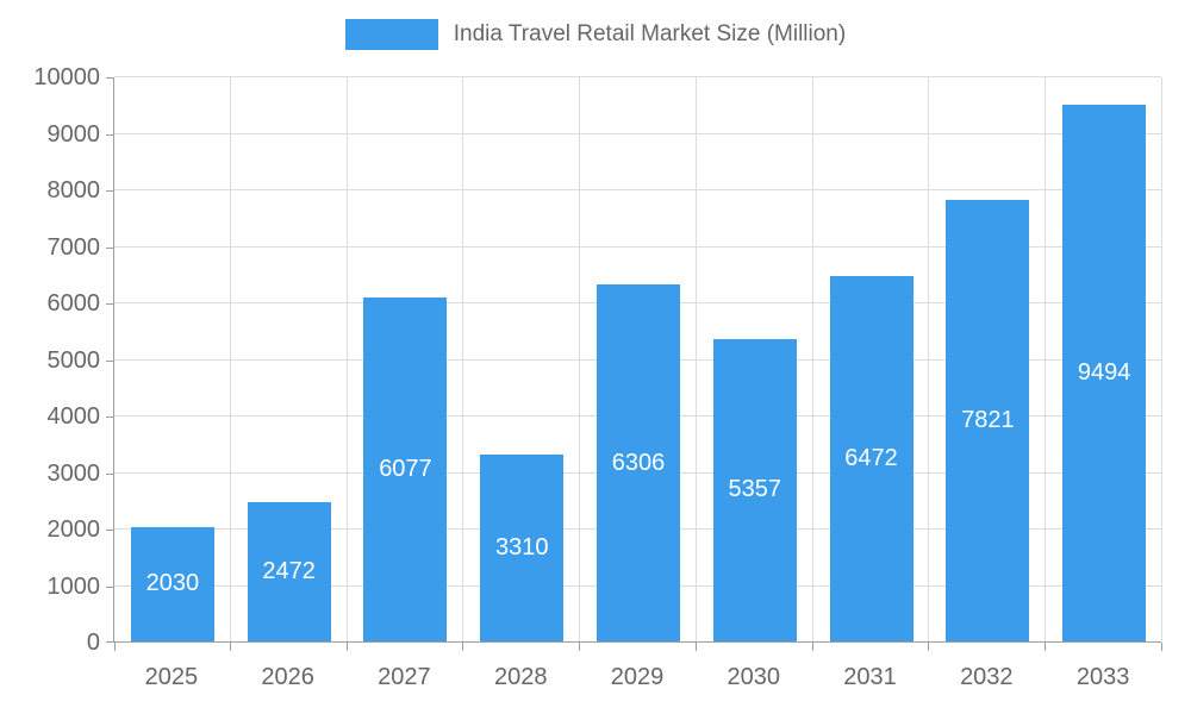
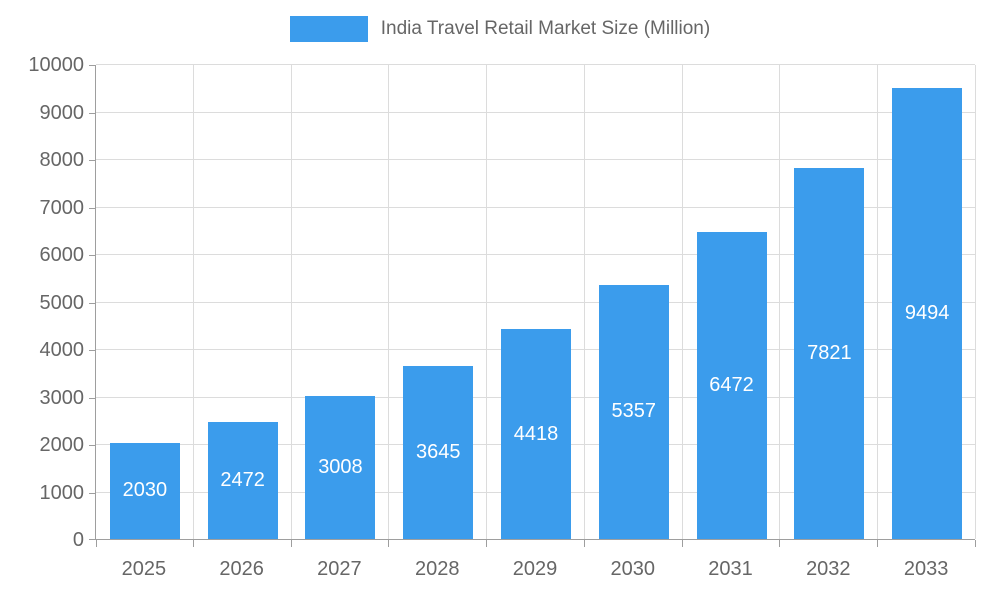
2027: 6077 -> 3008
2028: 3310 -> 3645
2029: 6306 -> 4418
